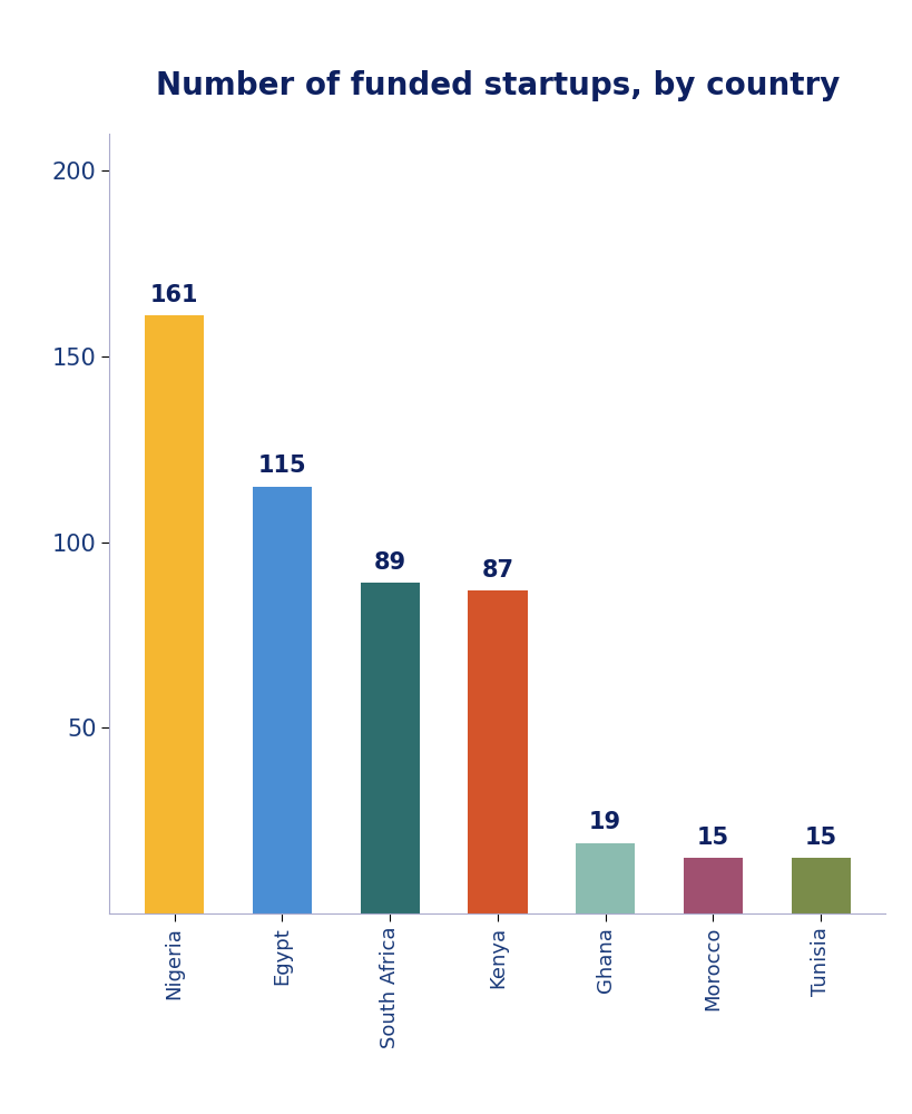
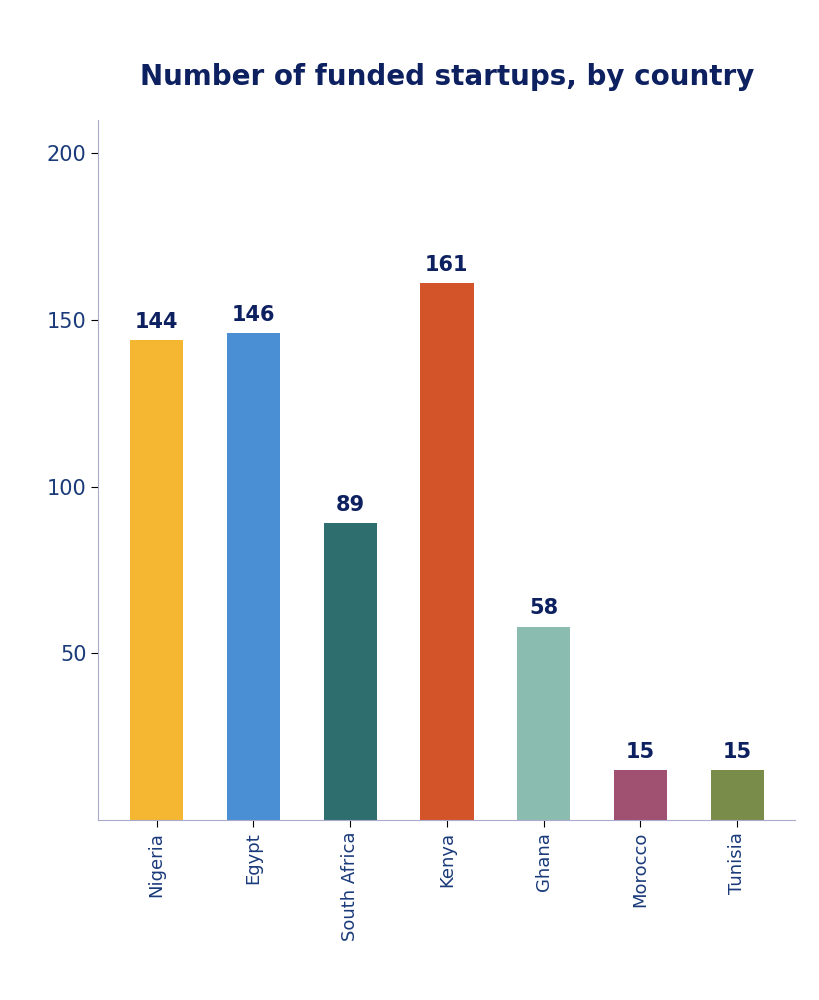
Nigeria: 161 -> 144
Egypt: 115 -> 146
Kenya: 87 -> 161
Ghana: 19 -> 58
